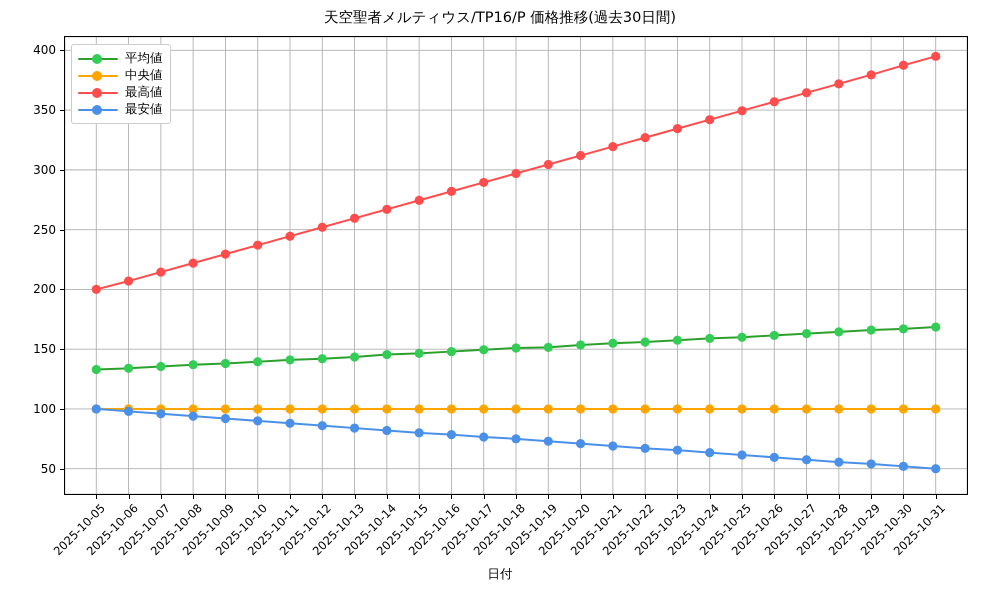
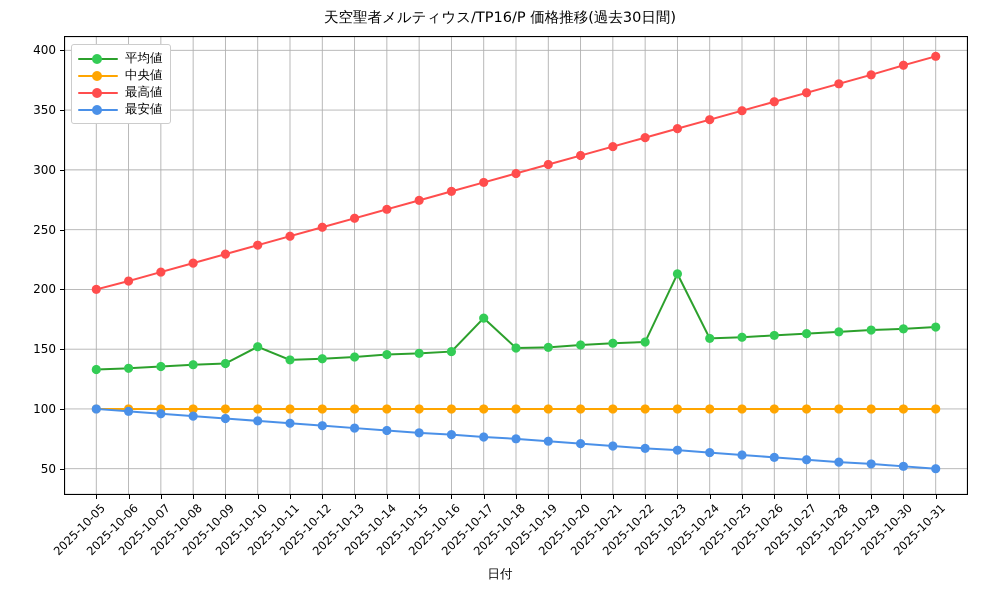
平均値/2025-10-10: 140 -> 152
平均値/2025-10-17: 150 -> 176
平均値/2025-10-23: 158 -> 213
